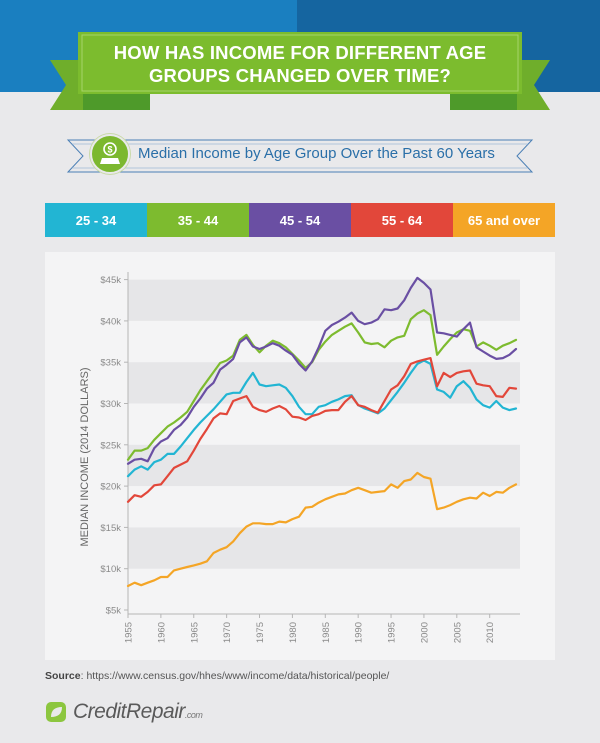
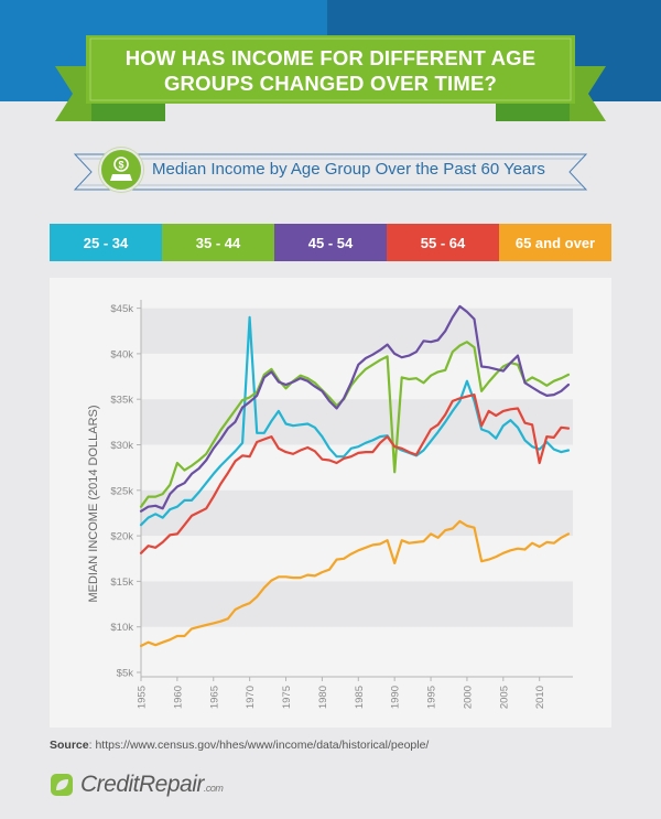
35 - 44/1960: $26k -> $28k
25 - 34/1970: $31k -> $44k
35 - 44/1990: $39k -> $27k
65 and over/1990: $20k -> $17k
25 - 34/2000: $35k -> $37k
55 - 64/2010: $32k -> $28k
